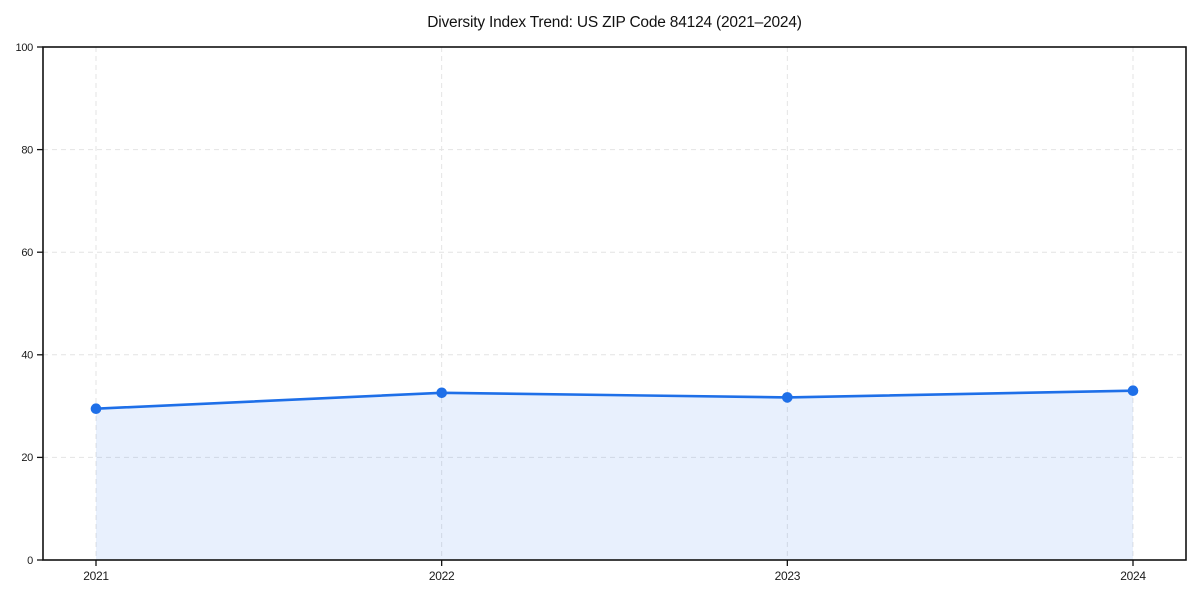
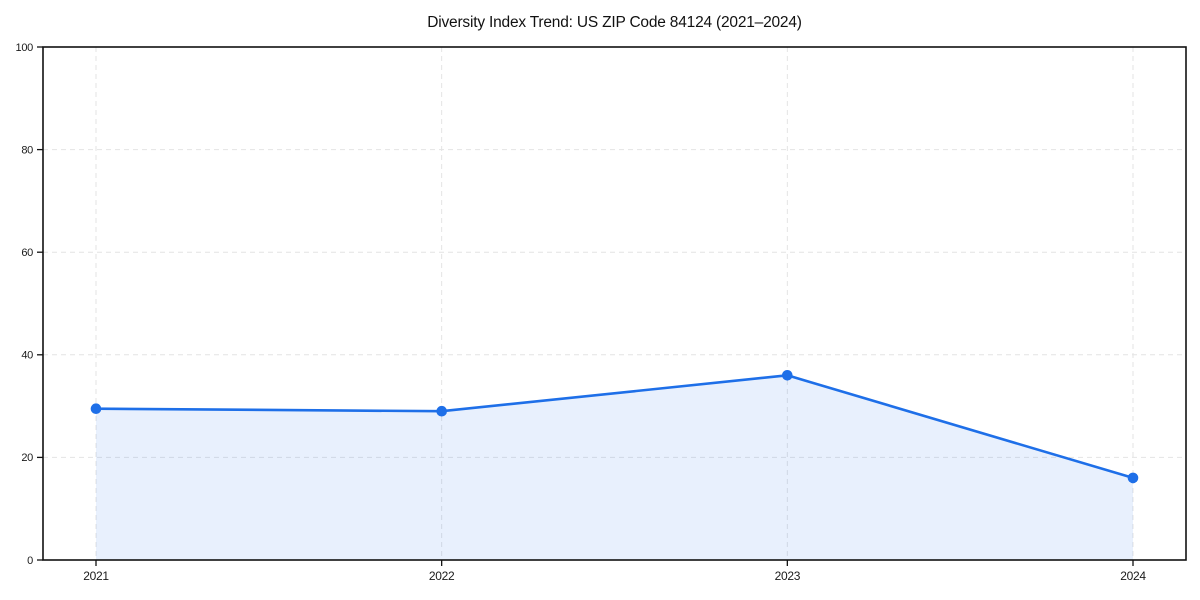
2022: 33 -> 29
2023: 32 -> 36
2024: 33 -> 16
